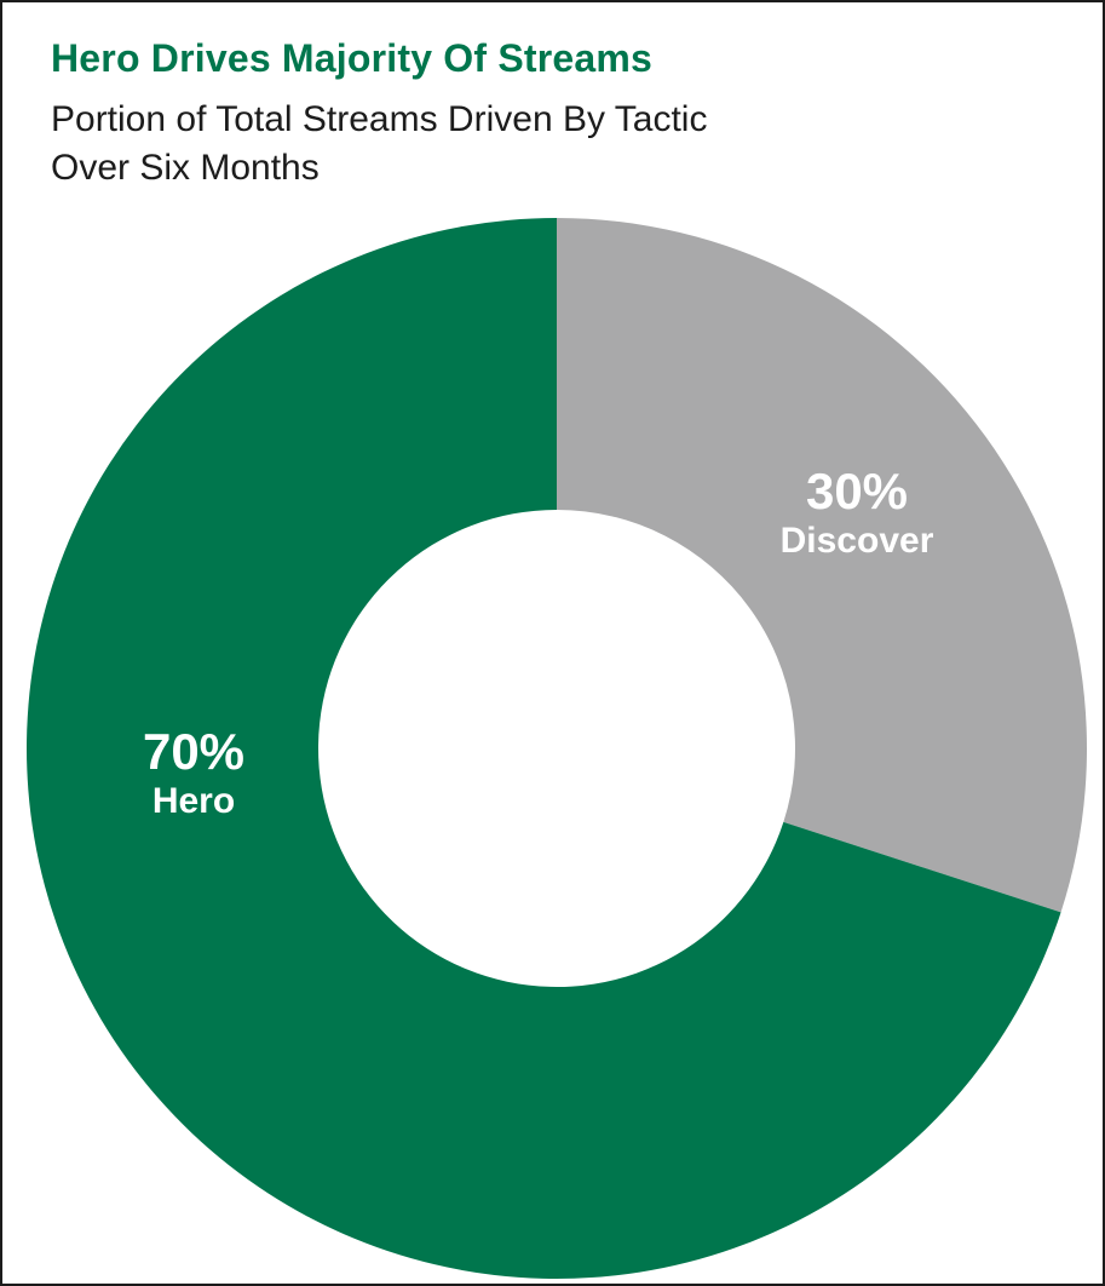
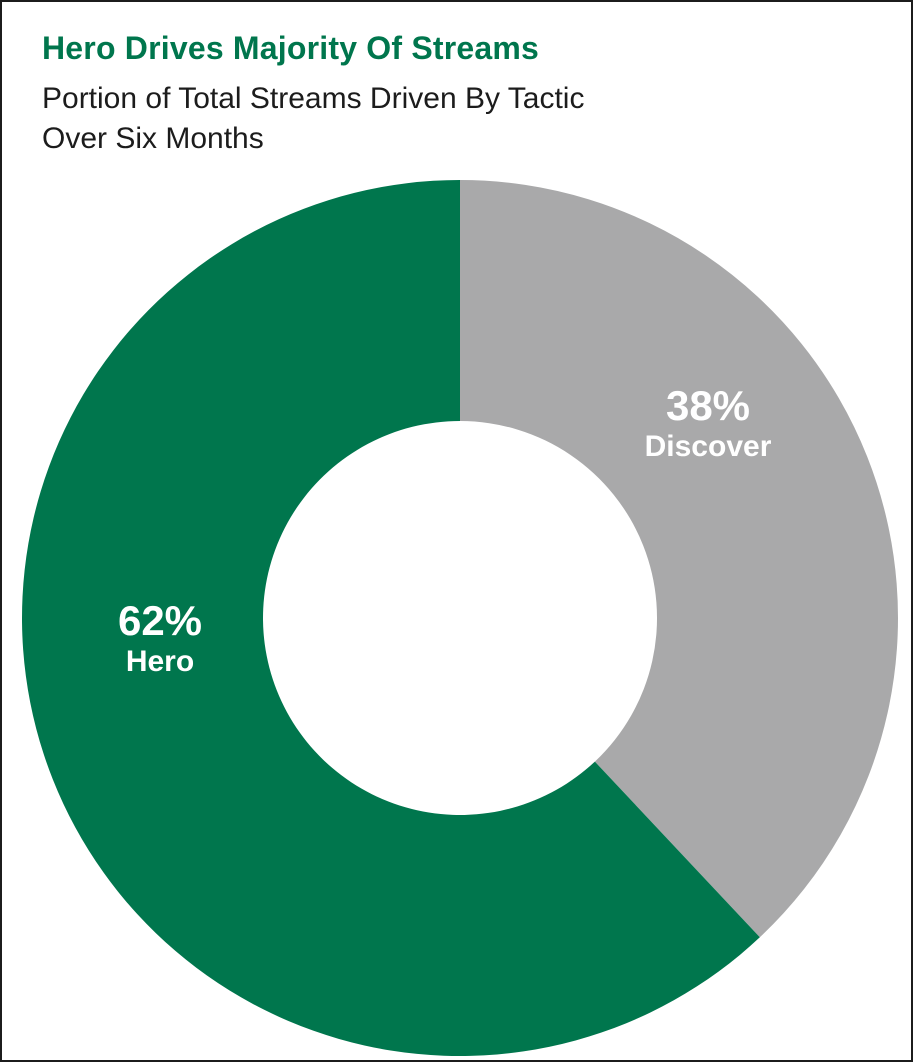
Discover: 30% -> 38%
Hero: 70% -> 62%
